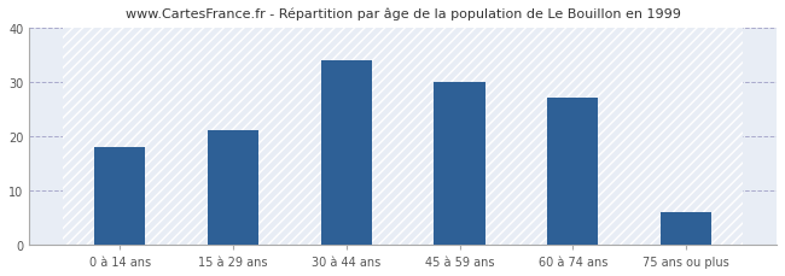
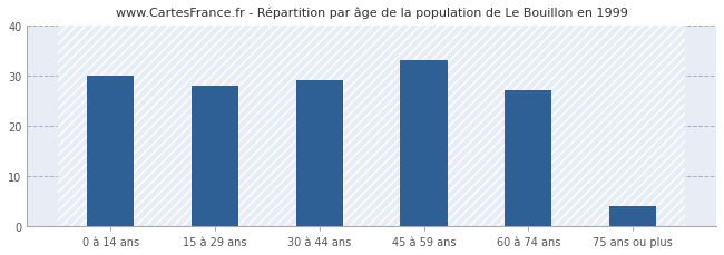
0 à 14 ans: 18 -> 30
15 à 29 ans: 21 -> 28
30 à 44 ans: 34 -> 29
45 à 59 ans: 30 -> 33
75 ans ou plus: 6 -> 4
